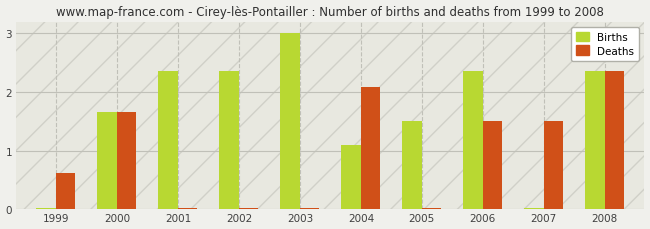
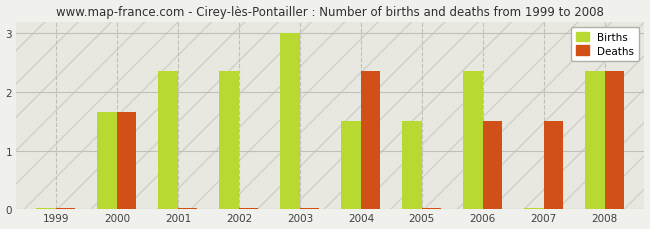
Deaths/1999: 0.62 -> 0.02
Births/2004: 1.10 -> 1.50
Deaths/2004: 2.08 -> 2.35
